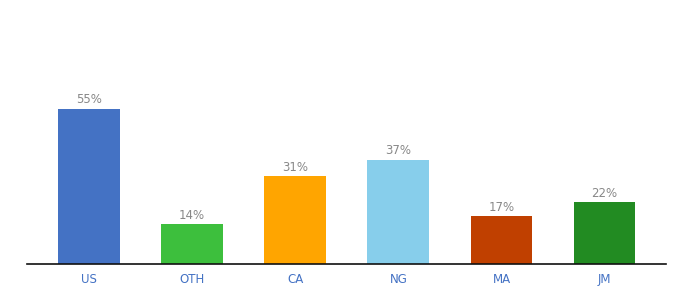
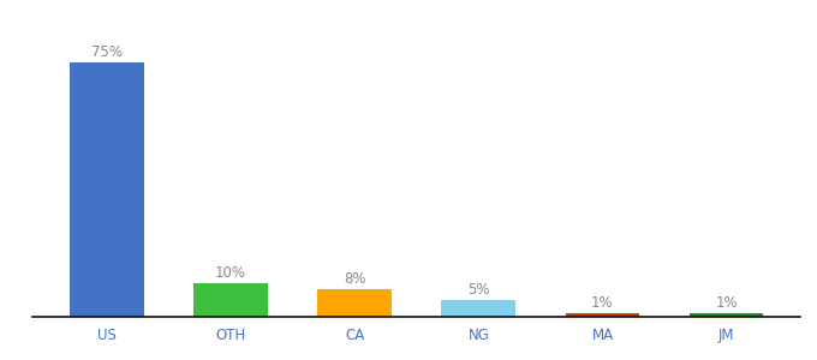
US: 55% -> 75%
OTH: 14% -> 10%
CA: 31% -> 8%
NG: 37% -> 5%
MA: 17% -> 1%
JM: 22% -> 1%
